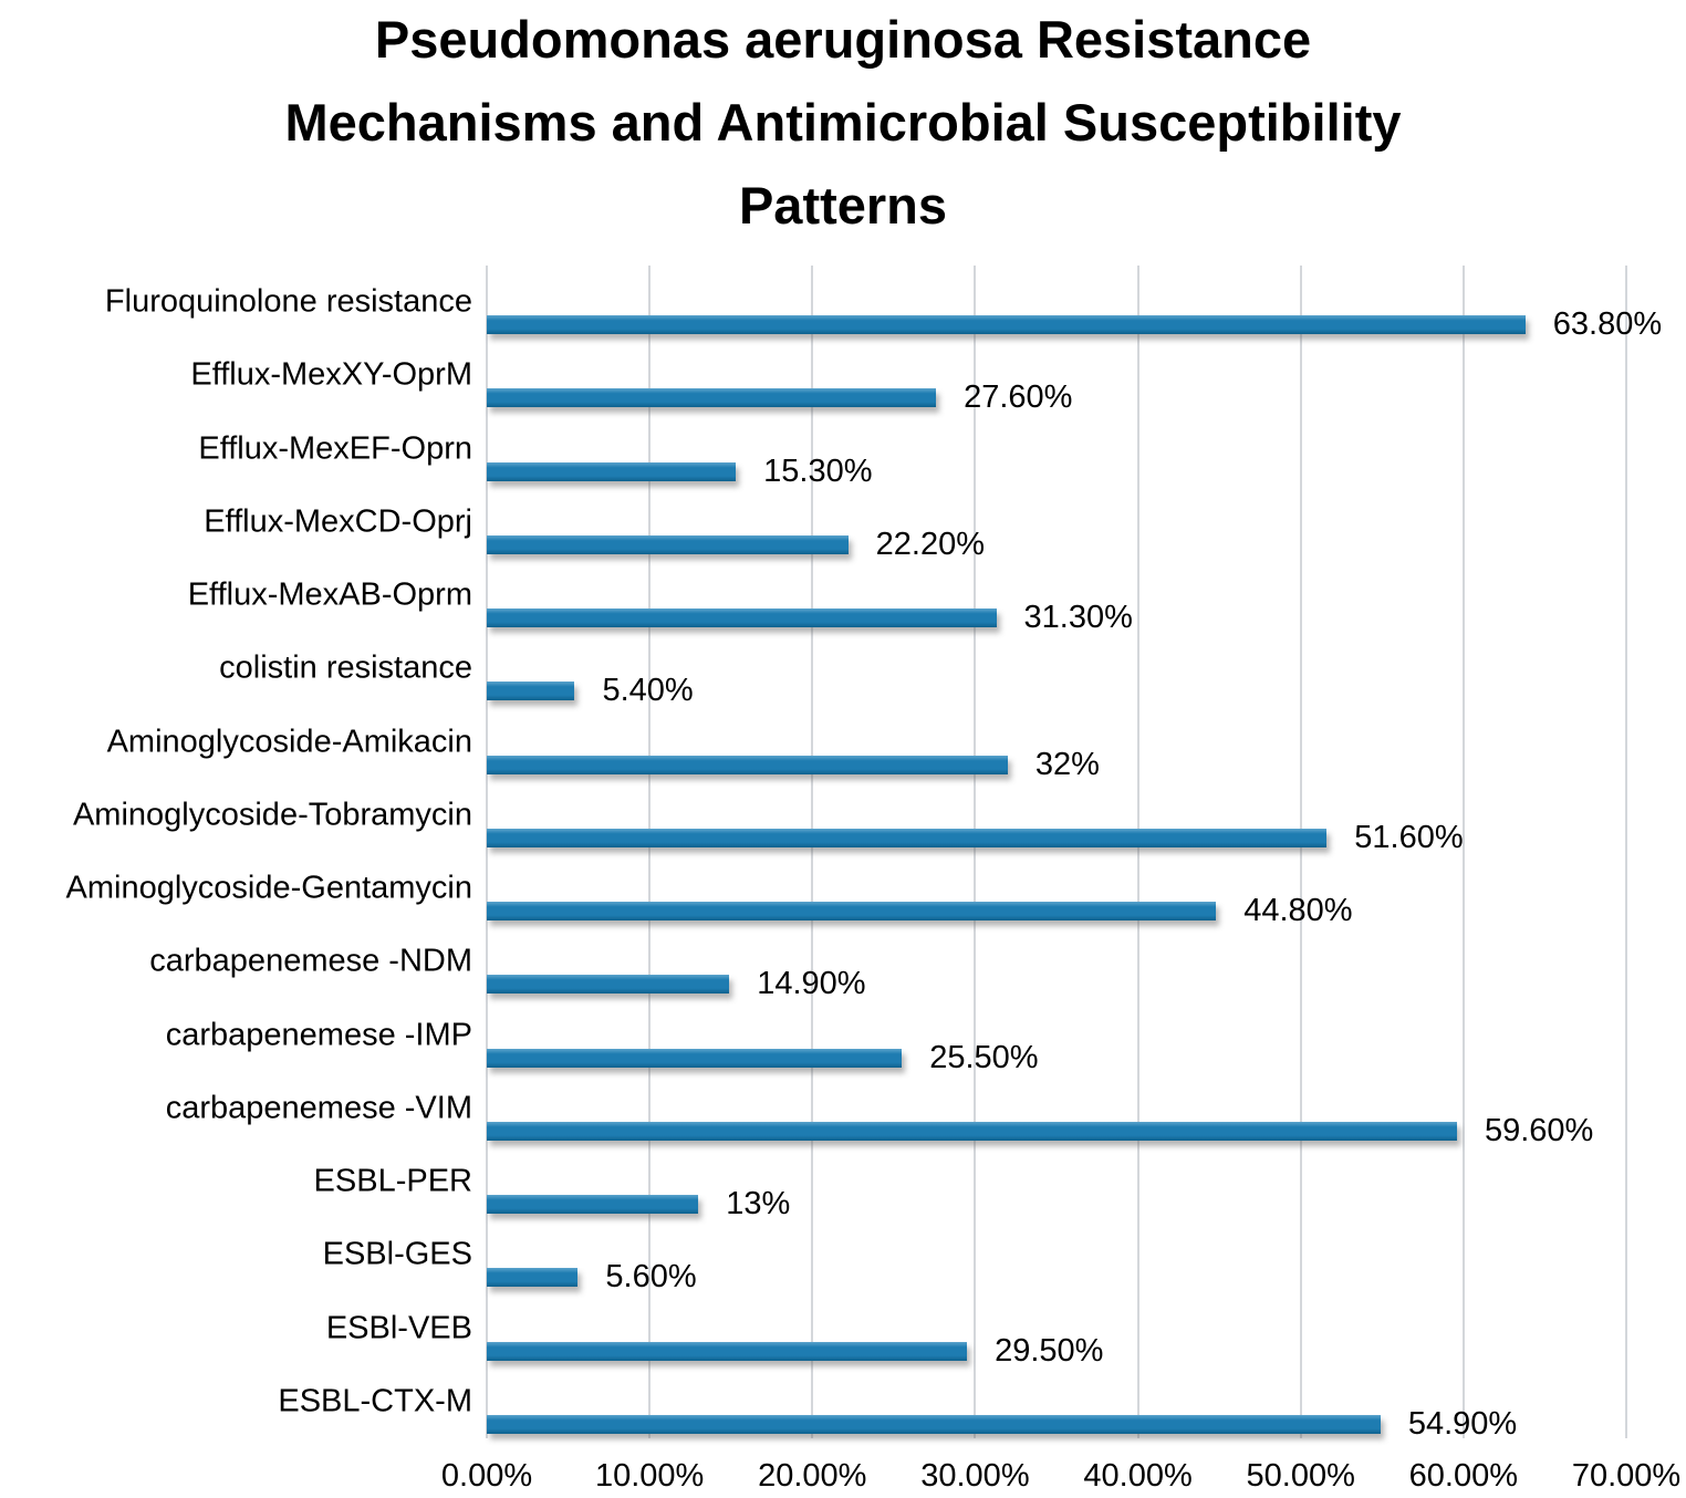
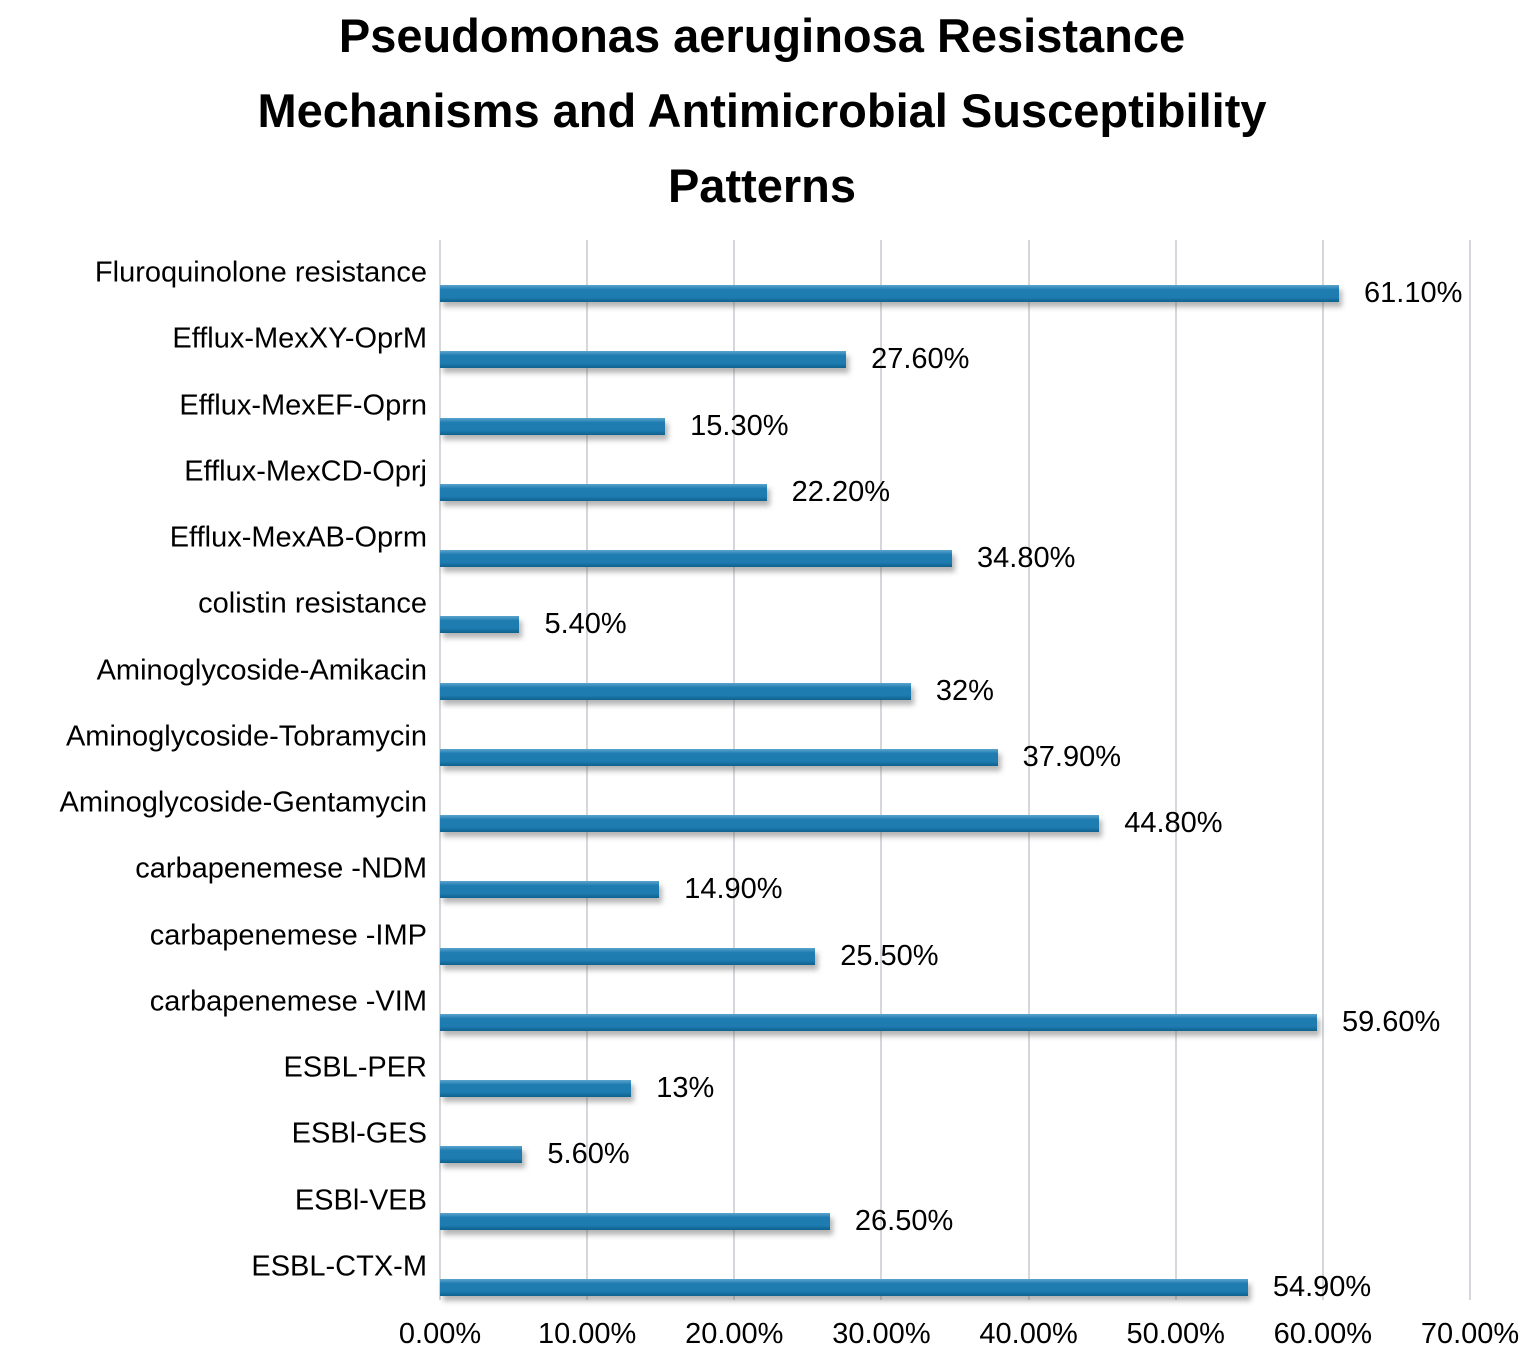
Fluroquinolone resistance: 63.80% -> 61.10%
Efflux-MexAB-Oprm: 31.30% -> 34.80%
Aminoglycoside-Tobramycin: 51.60% -> 37.90%
ESBl-VEB: 29.50% -> 26.50%
